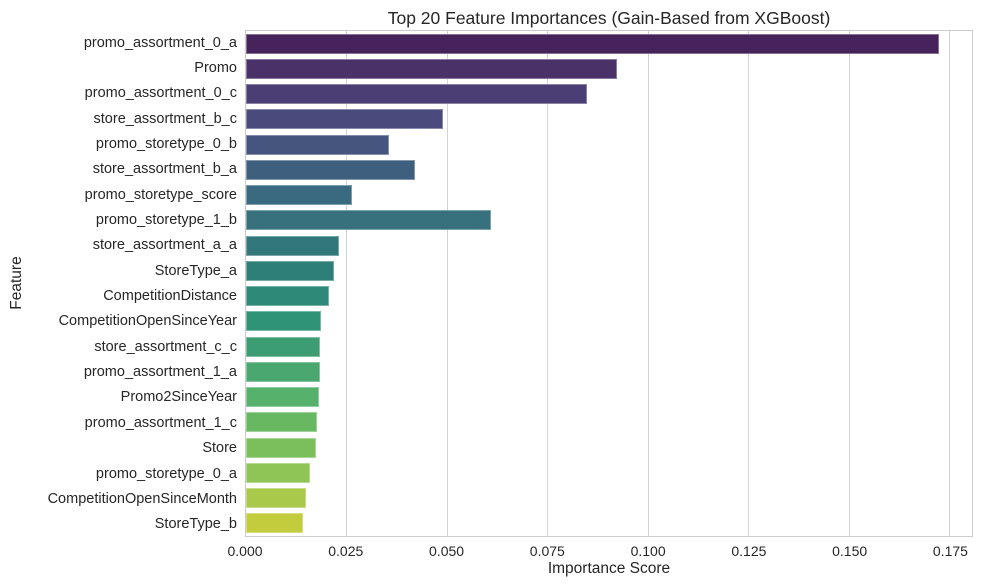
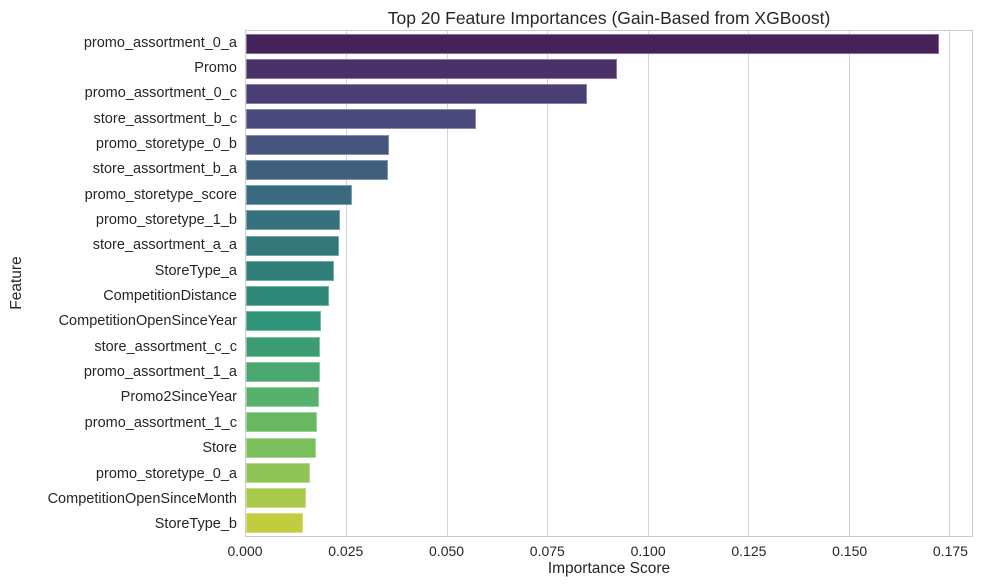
store_assortment_b_c: 0.049 -> 0.057
store_assortment_b_a: 0.042 -> 0.035
promo_storetype_1_b: 0.061 -> 0.023
